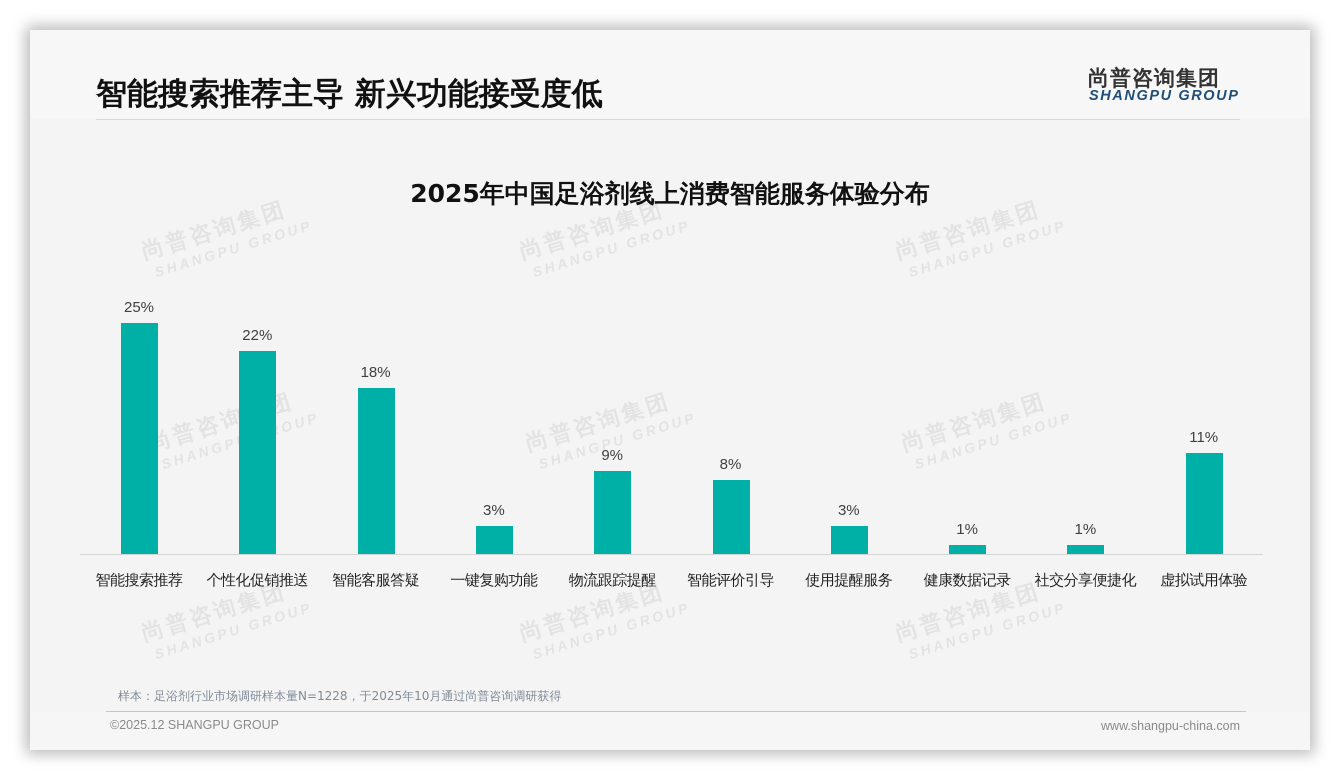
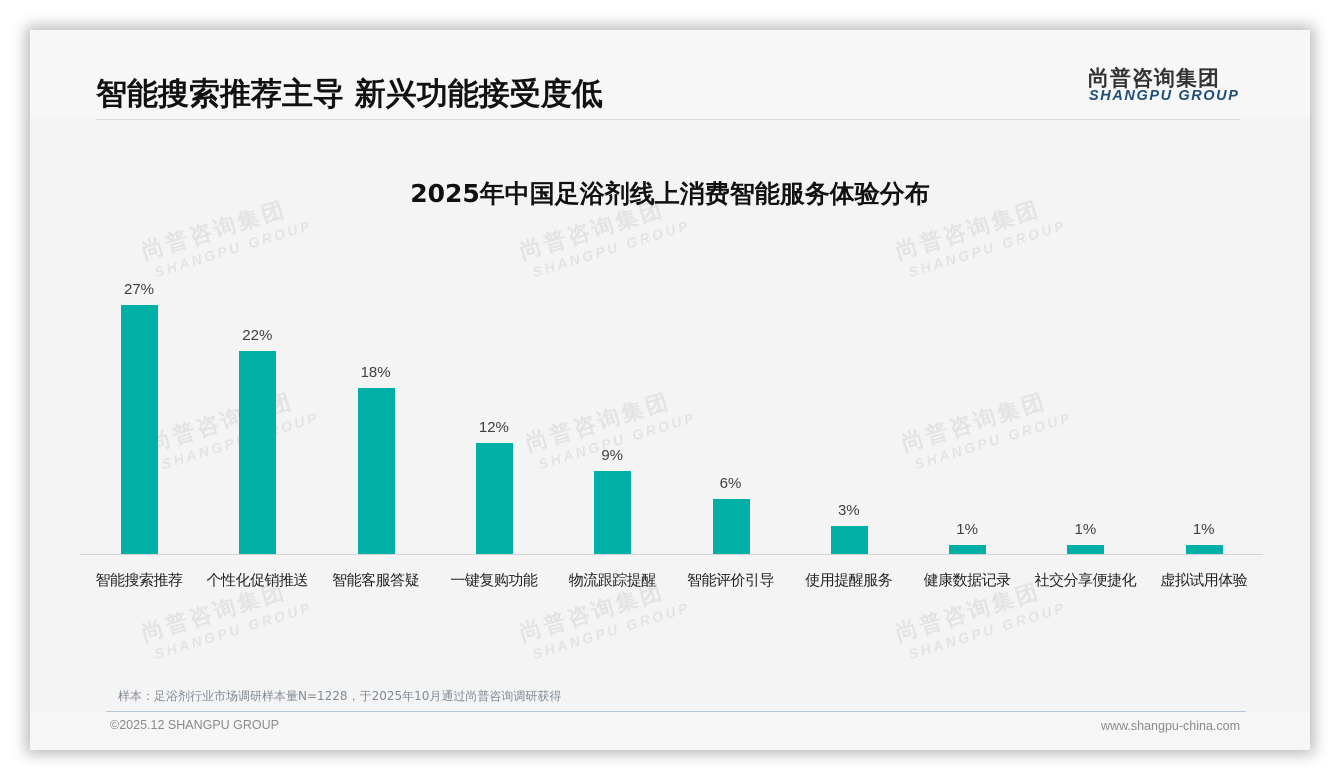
智能搜索推荐: 25% -> 27%
一键复购功能: 3% -> 12%
智能评价引导: 8% -> 6%
虚拟试用体验: 11% -> 1%
